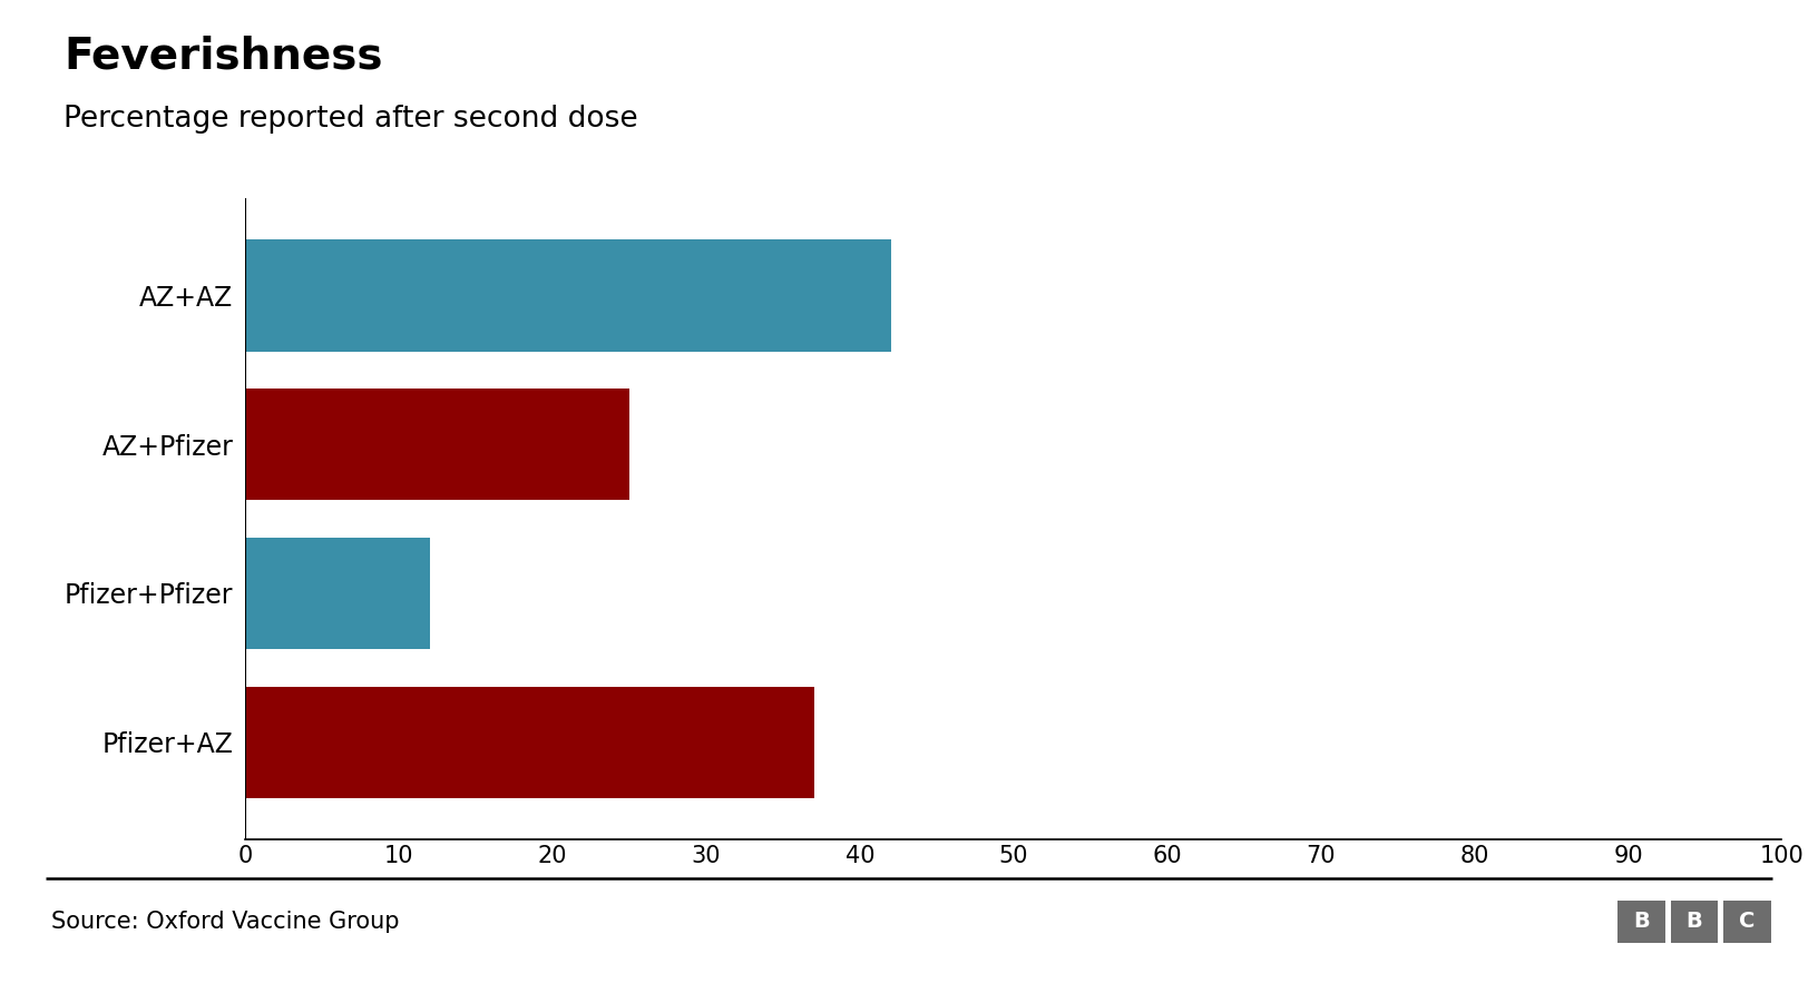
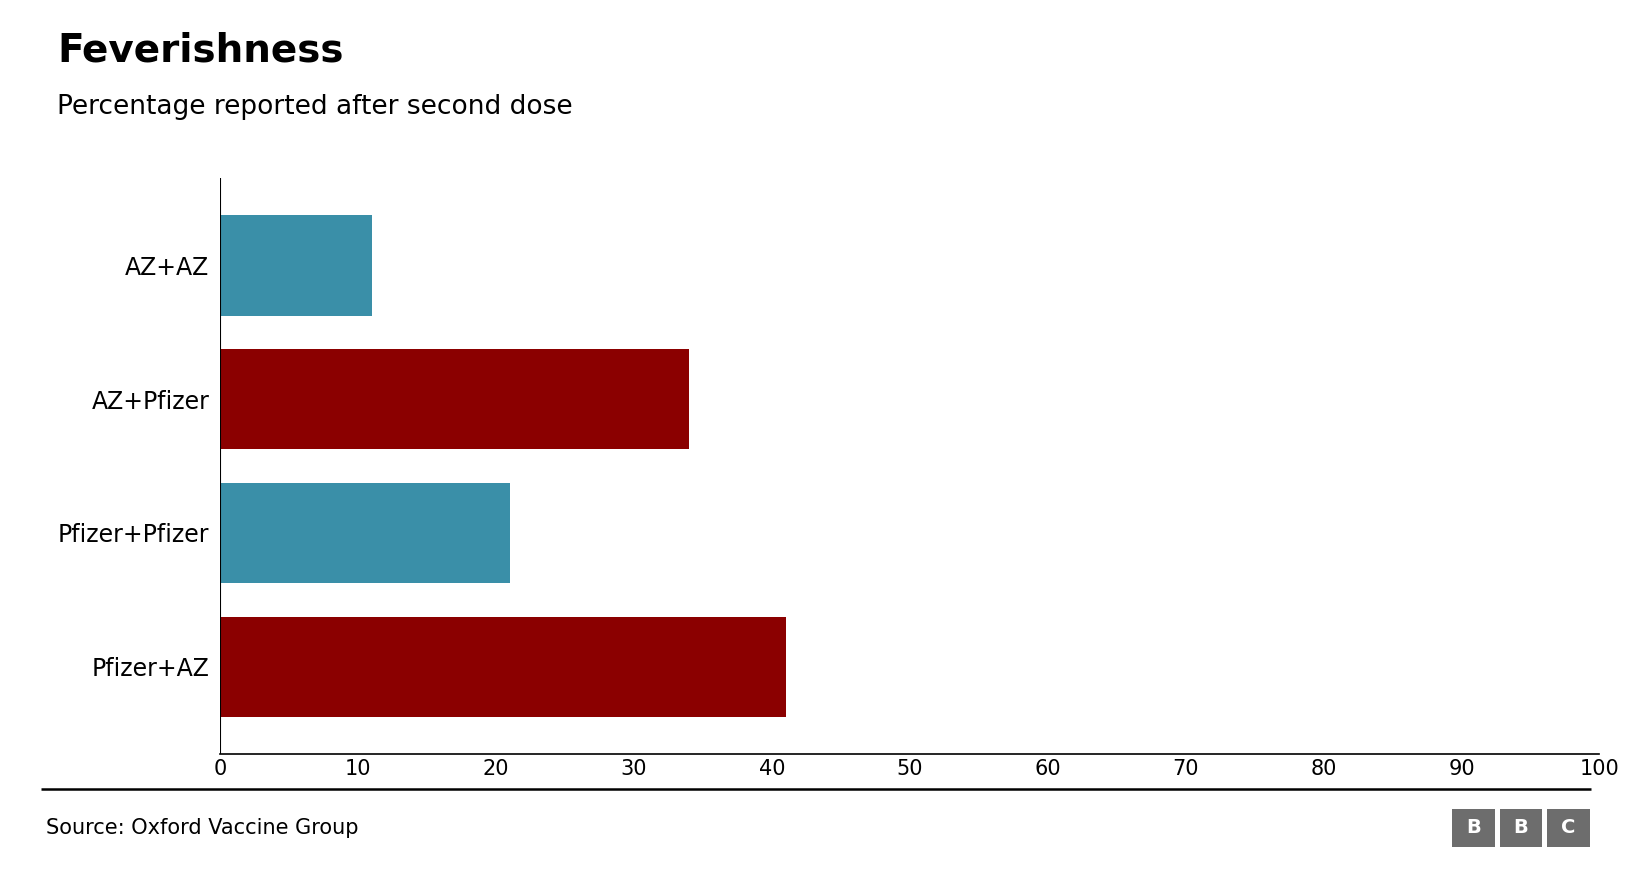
AZ+AZ: 42 -> 11
AZ+Pfizer: 25 -> 34
Pfizer+Pfizer: 12 -> 21
Pfizer+AZ: 37 -> 41
